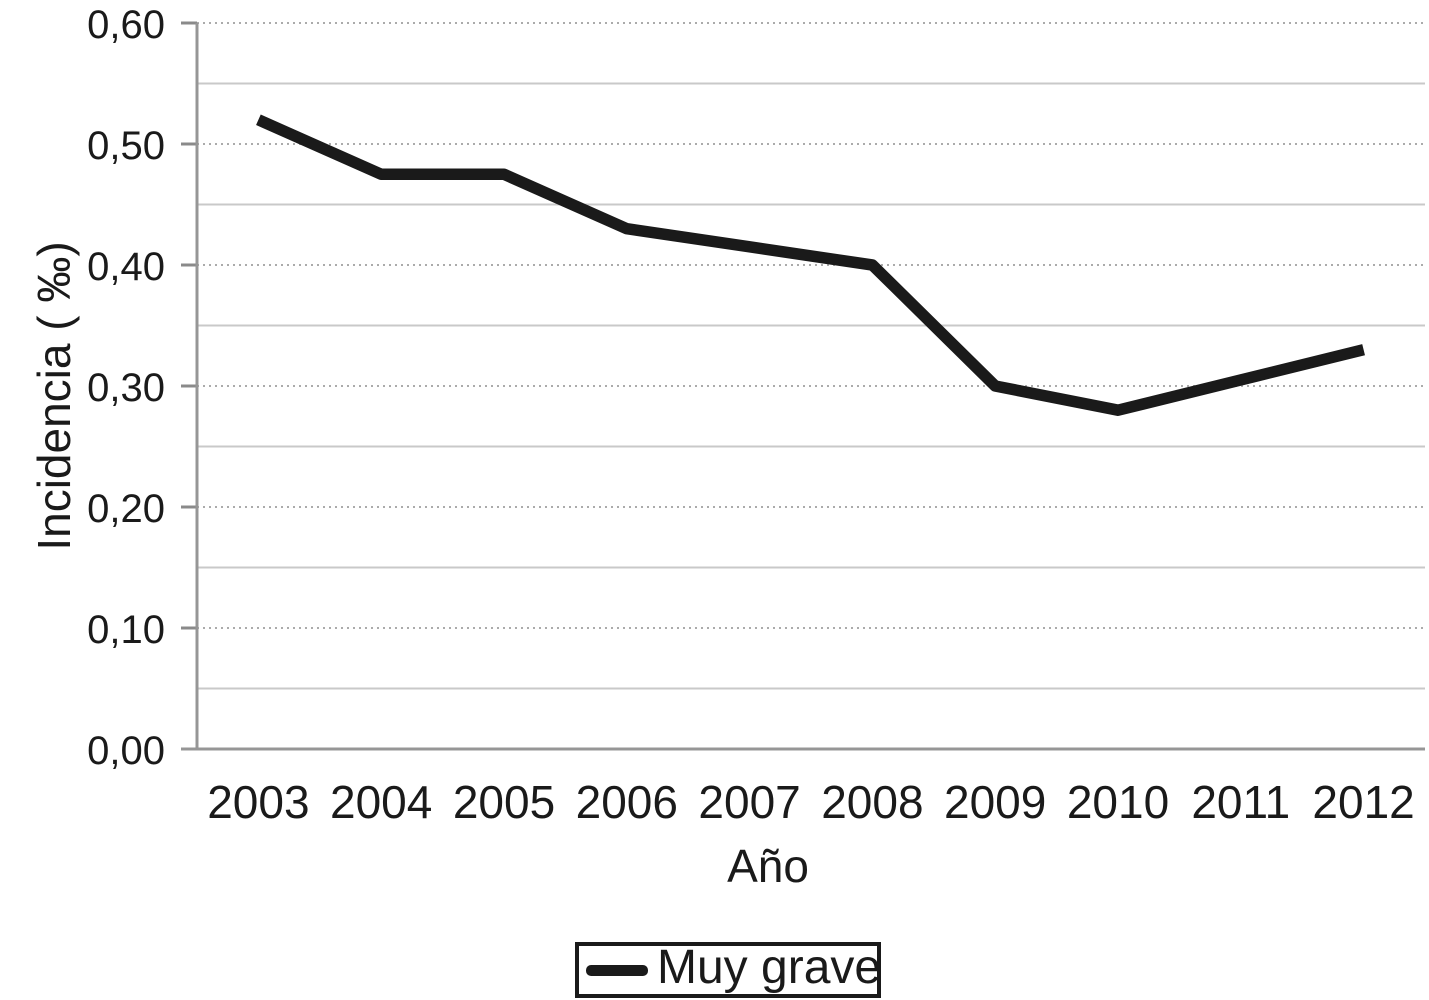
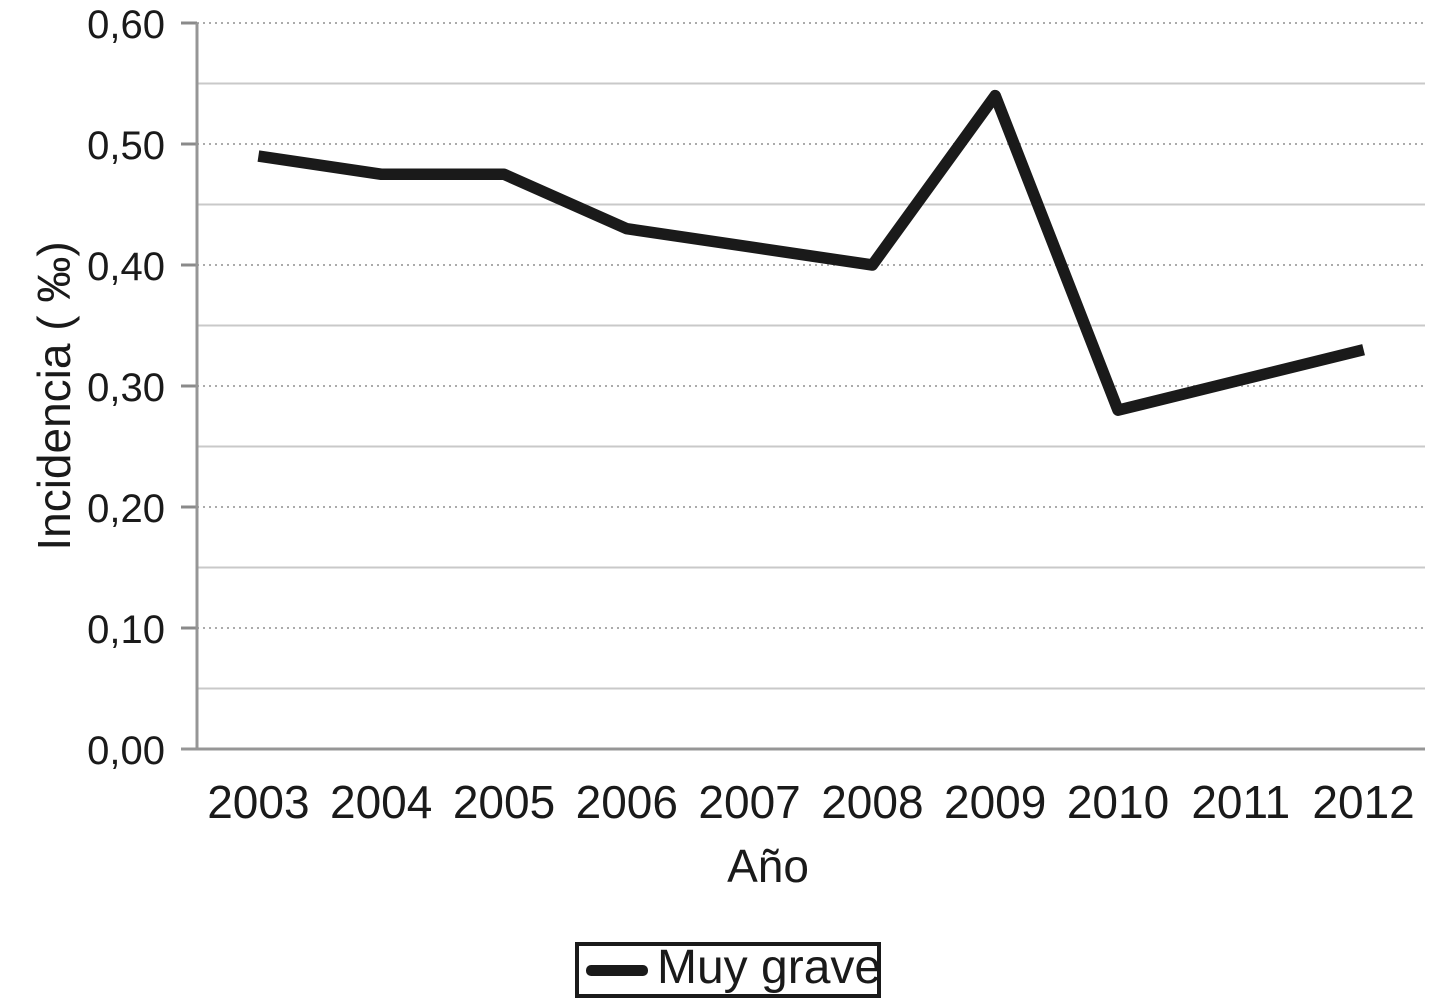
2003: 0,52 -> 0,49
2009: 0,30 -> 0,54
